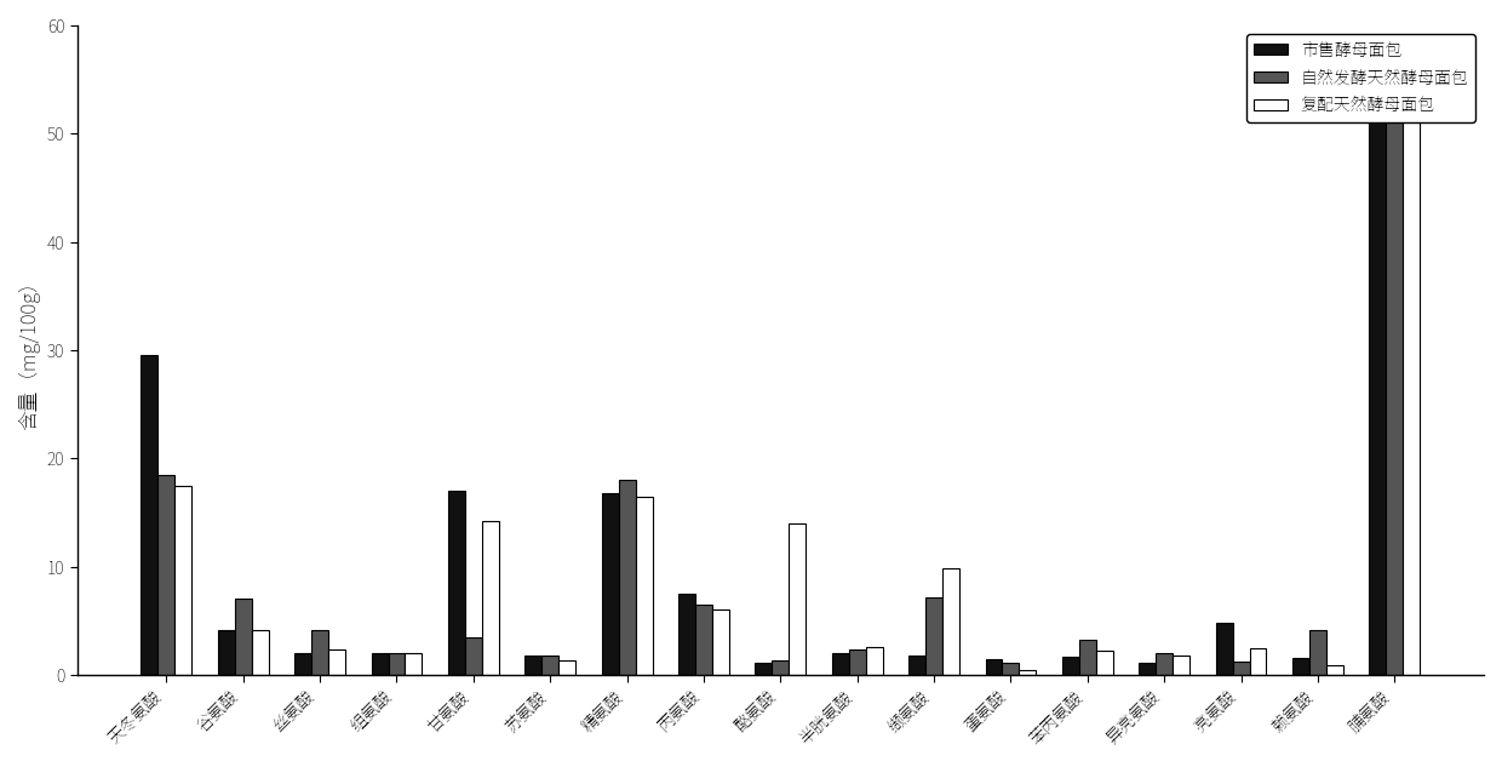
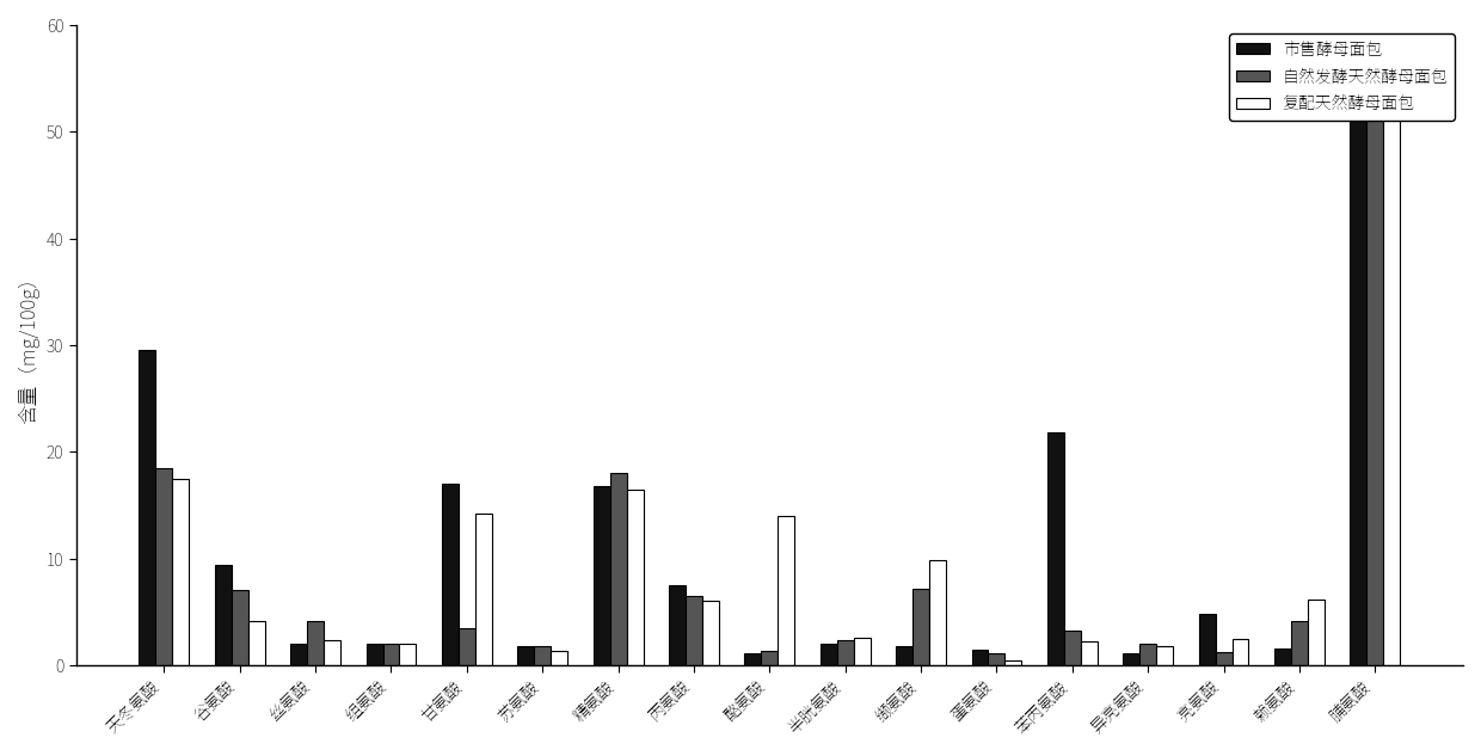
市售酵母面包/谷氨酸: 4.2 -> 9.4
市售酵母面包/苯丙氨酸: 1.7 -> 21.8
复配天然酵母面包/赖氨酸: 0.9 -> 6.2
